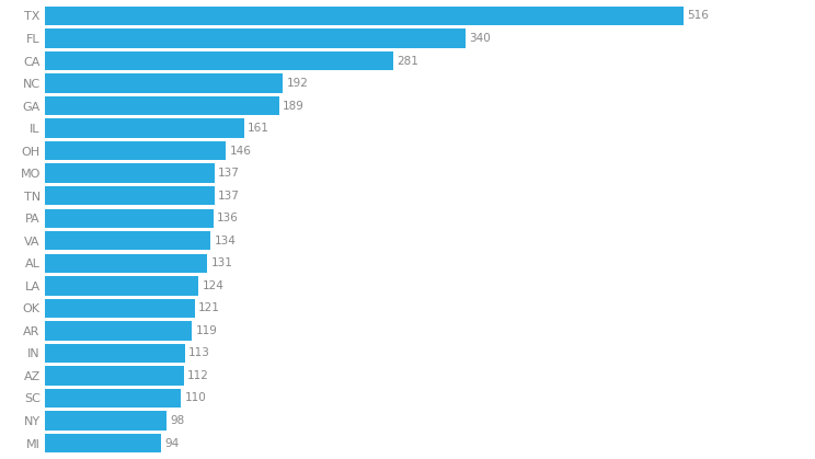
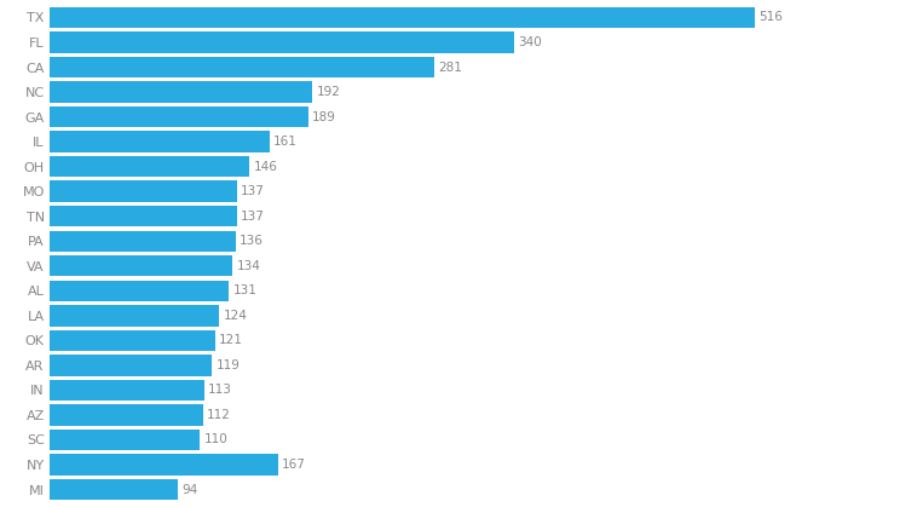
NY: 98 -> 167
